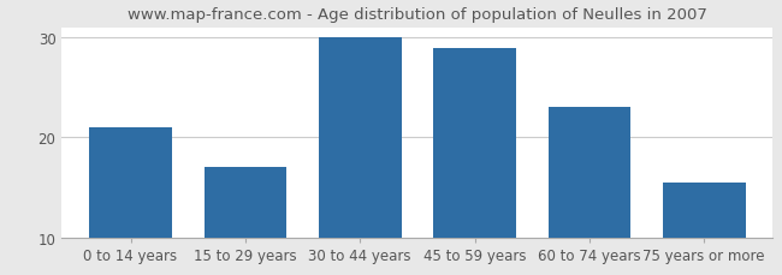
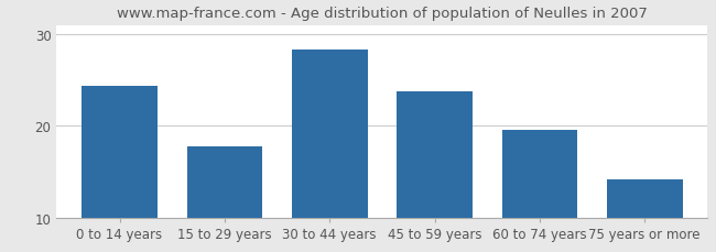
0 to 14 years: 21.0 -> 24.4
15 to 29 years: 17.0 -> 17.8
30 to 44 years: 30.0 -> 28.4
45 to 59 years: 29.0 -> 23.8
60 to 74 years: 23.0 -> 19.6
75 years or more: 15.5 -> 14.2
